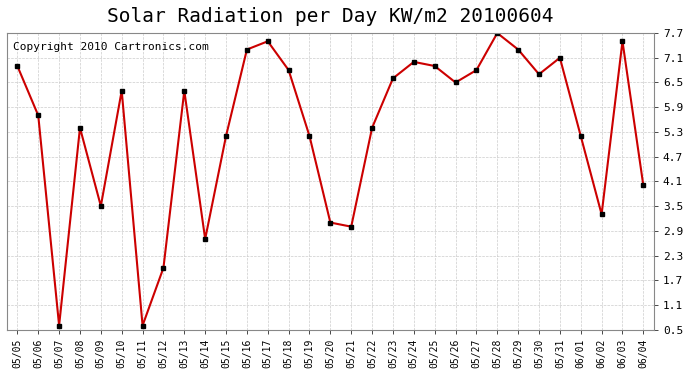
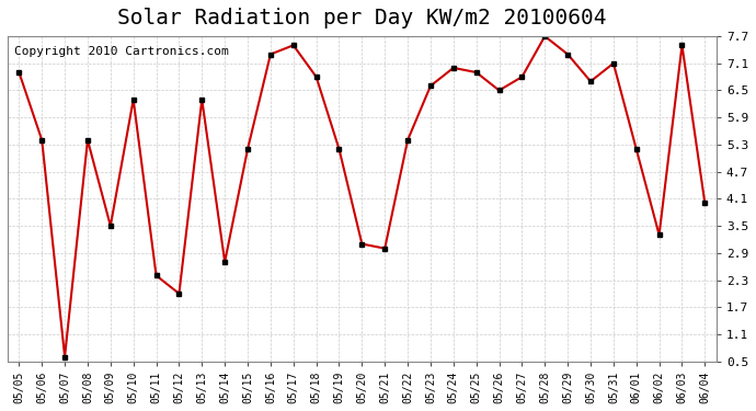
05/06: 5.7 -> 5.4
05/11: 0.6 -> 2.4
